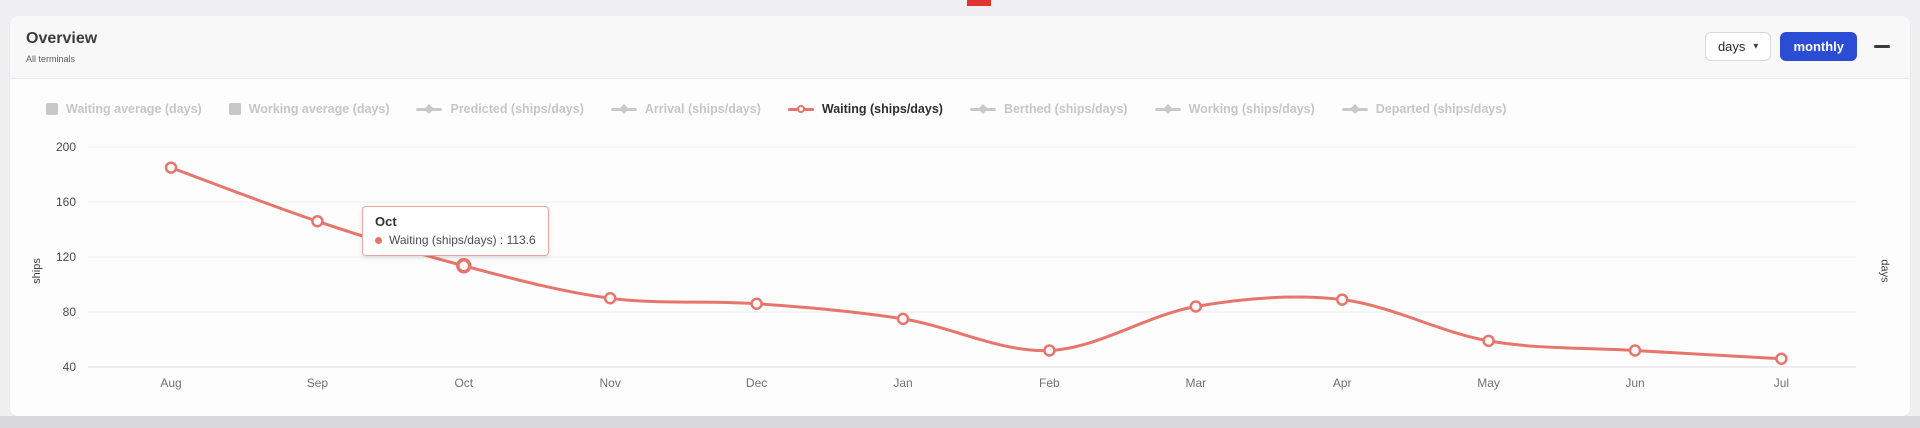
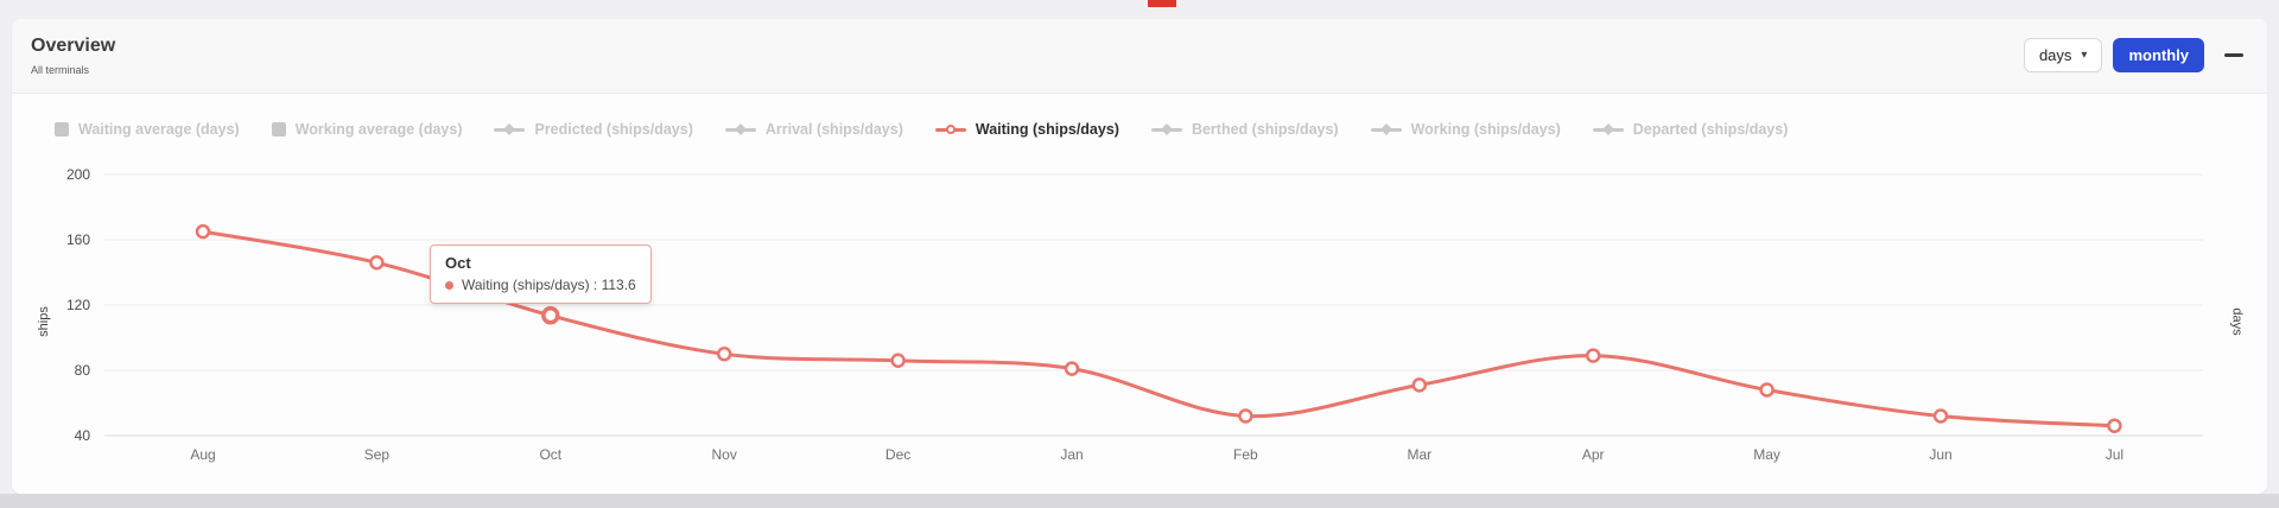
Aug: 185 -> 165
Jan: 75 -> 81
Mar: 84 -> 71
May: 59 -> 68
